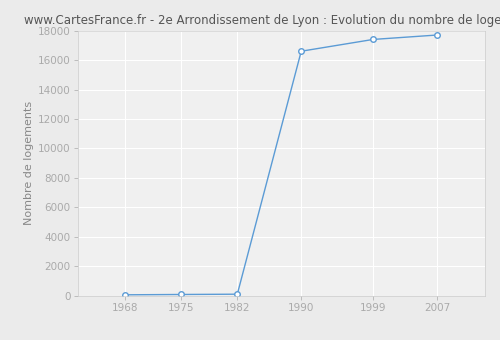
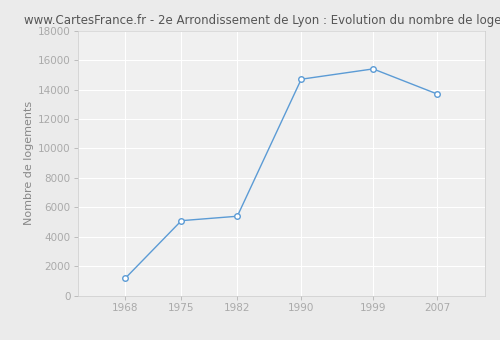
1968: 100 -> 1200
1975: 100 -> 5100
1982: 100 -> 5400
1990: 16600 -> 14700
1999: 17400 -> 15400
2007: 17700 -> 13700
